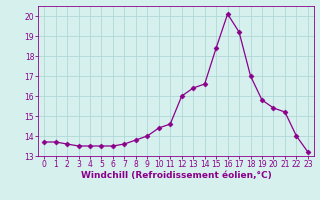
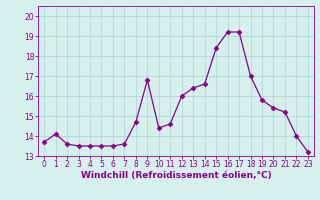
1: 13.7 -> 14.1
8: 13.8 -> 14.7
9: 14.0 -> 16.8
16: 20.1 -> 19.2
